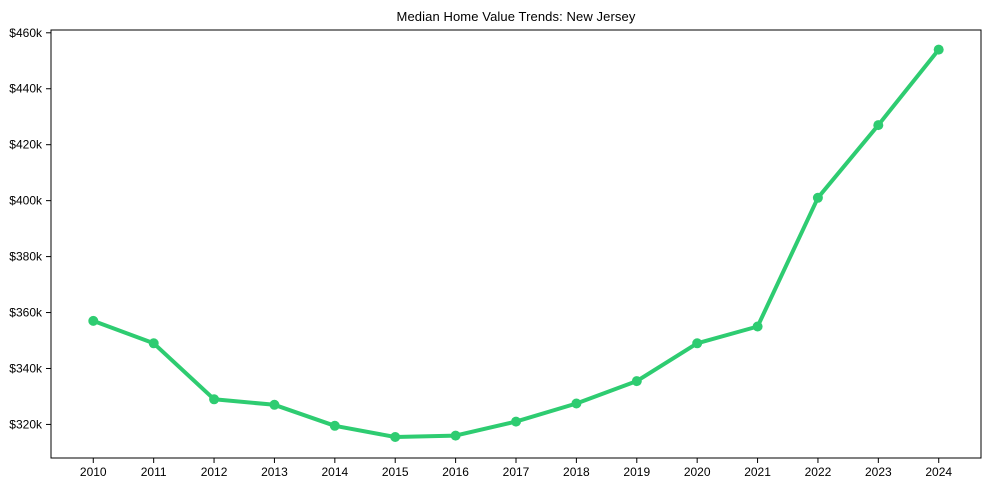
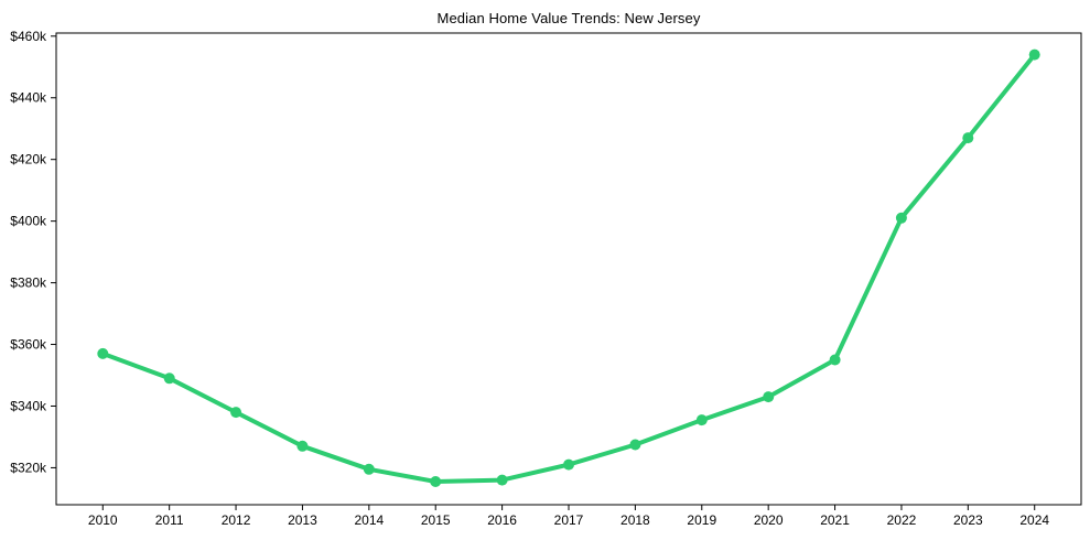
2012: $329k -> $338k
2020: $349k -> $343k
